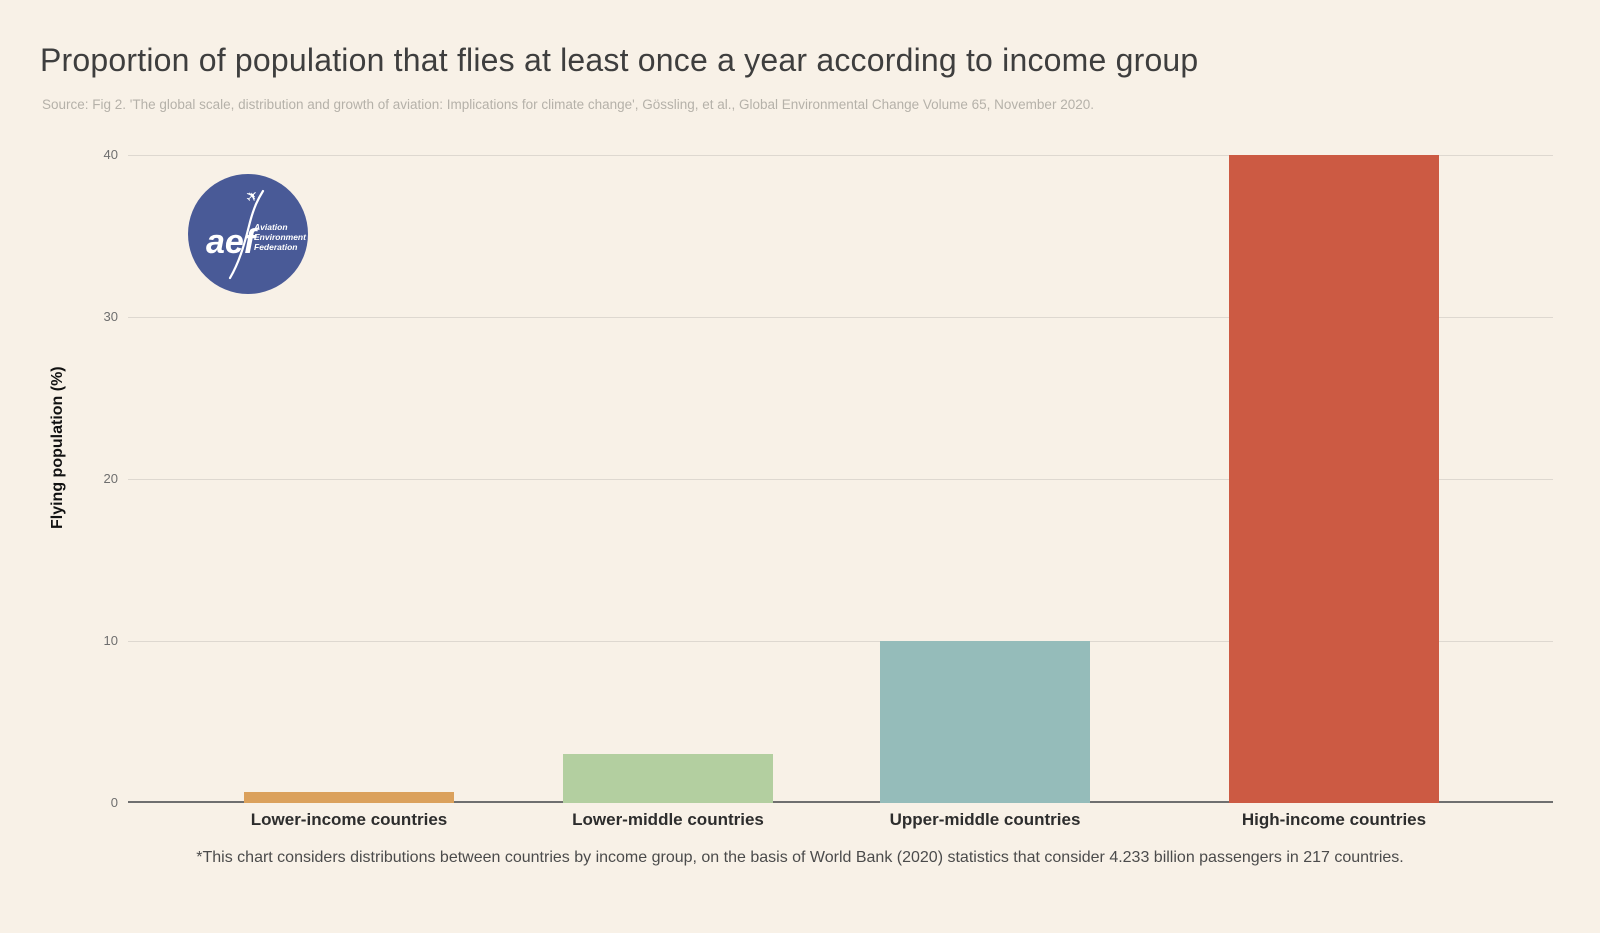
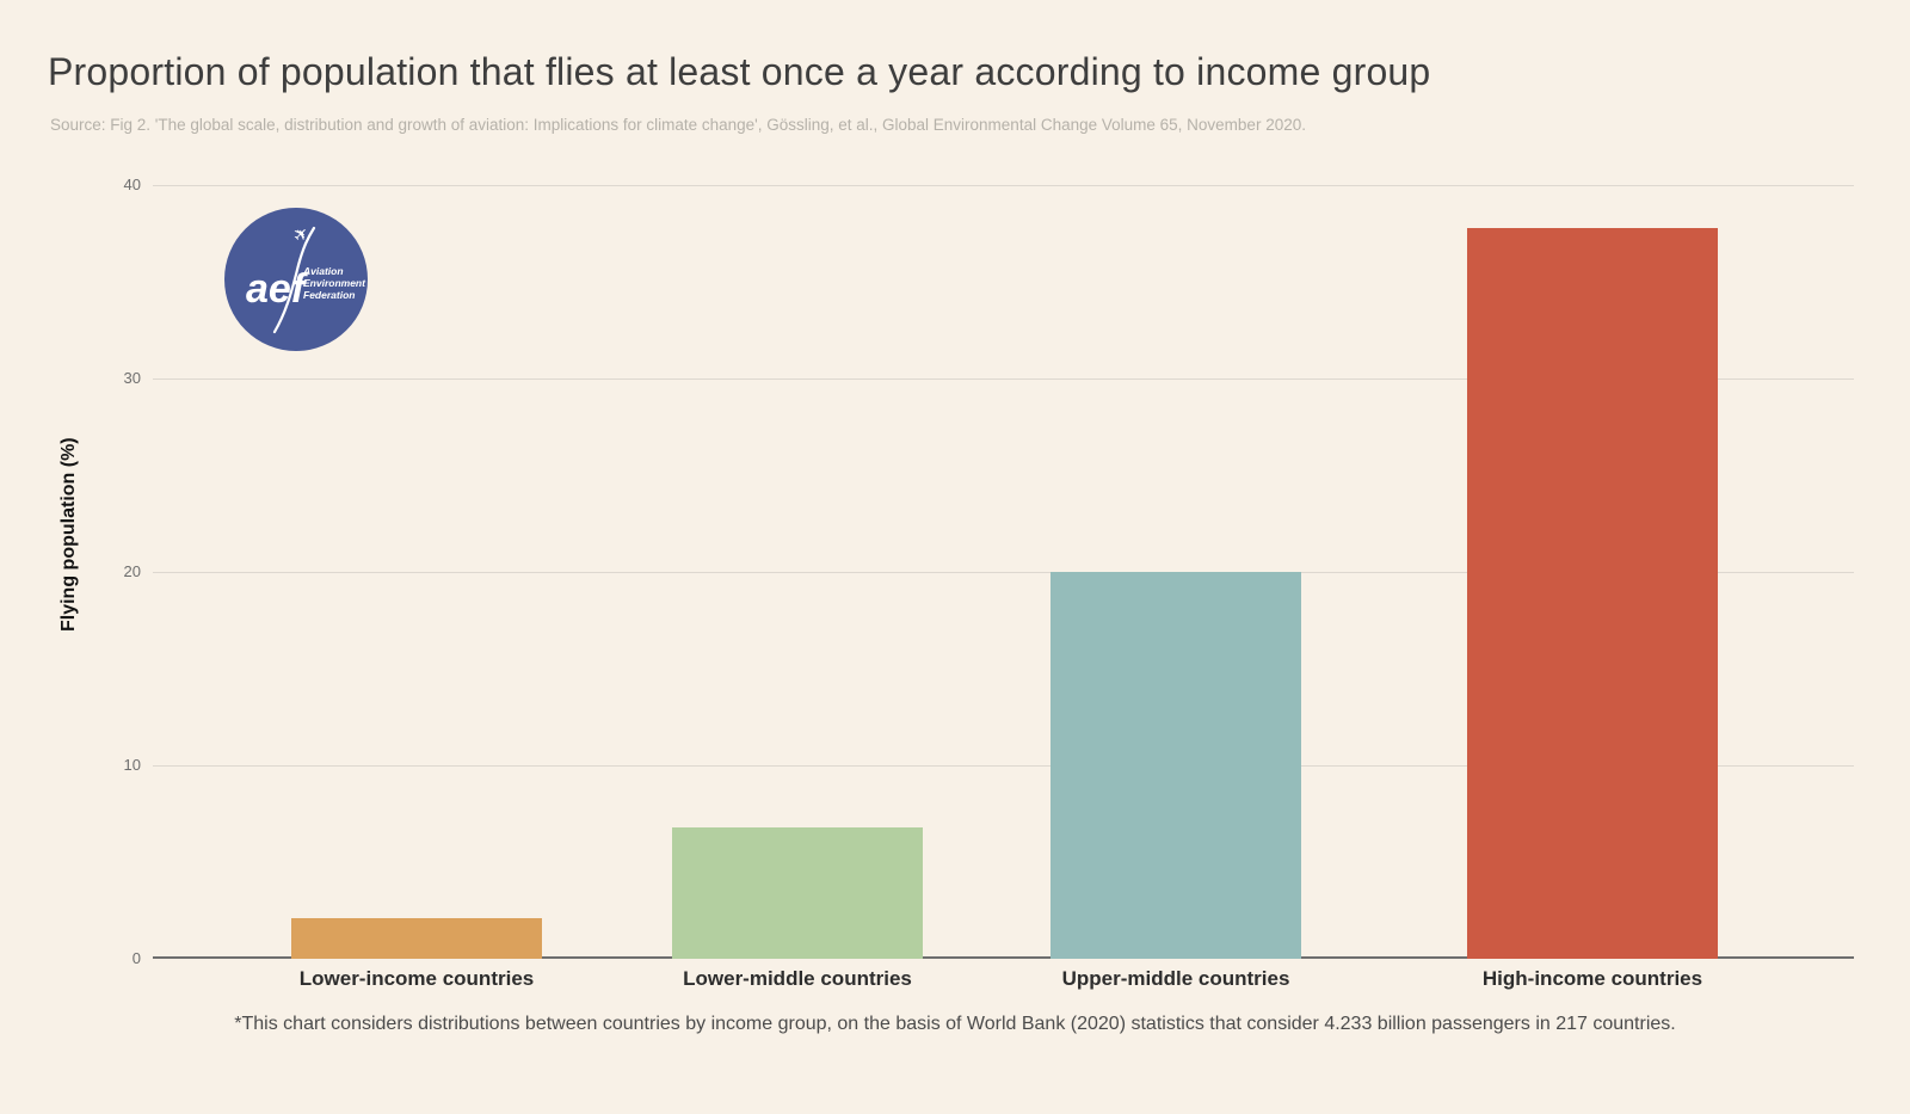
Lower-income countries: 0.7 -> 2.1
Lower-middle countries: 3.0 -> 6.8
Upper-middle countries: 10.0 -> 20.0
High-income countries: 40.0 -> 37.8
